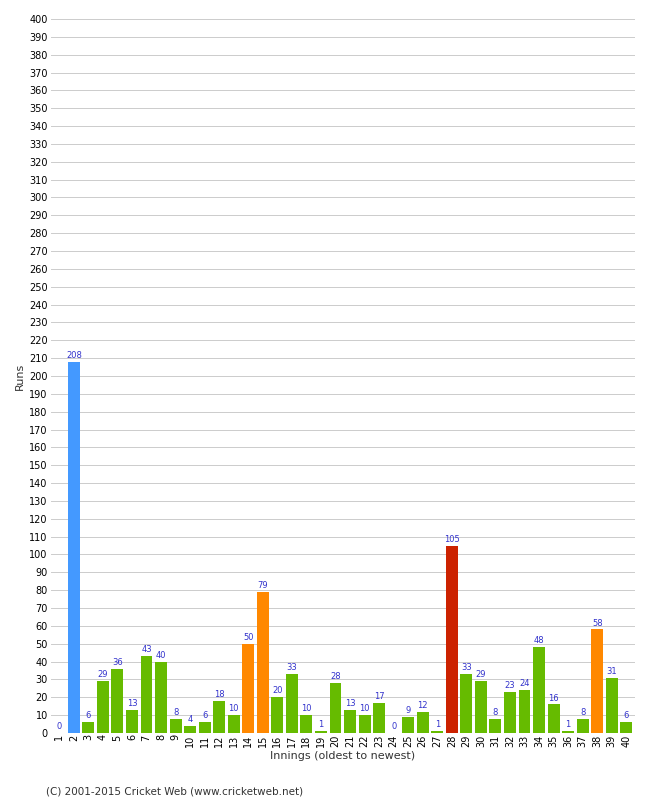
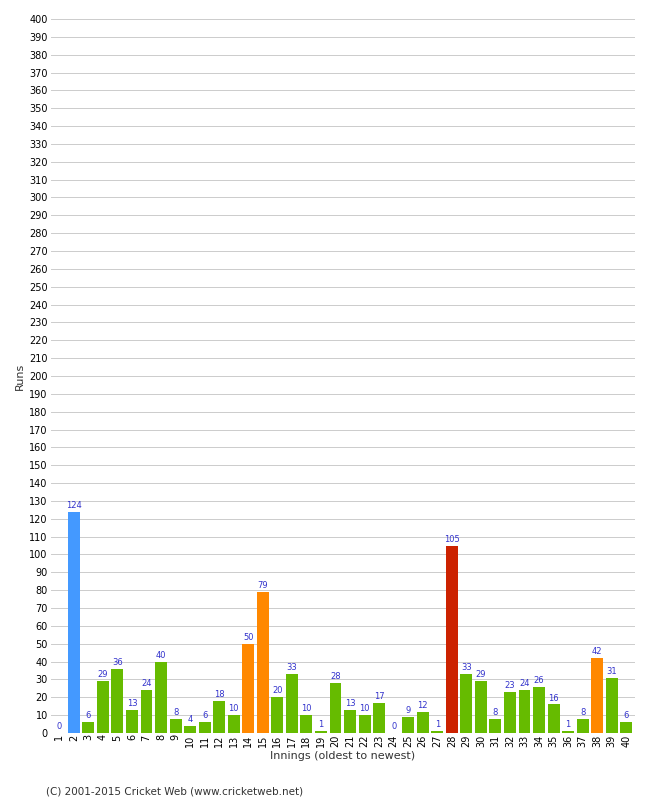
2: 208 -> 124
7: 43 -> 24
34: 48 -> 26
38: 58 -> 42
